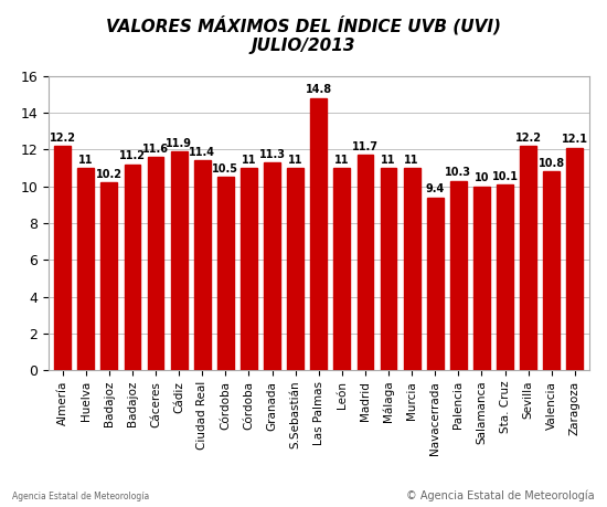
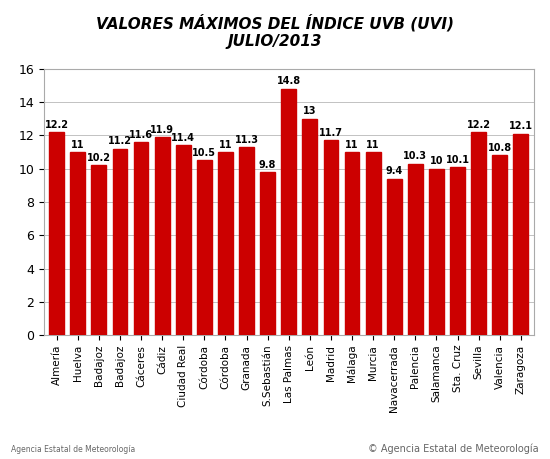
S.Sebastián: 11 -> 9.8
León: 11 -> 13
